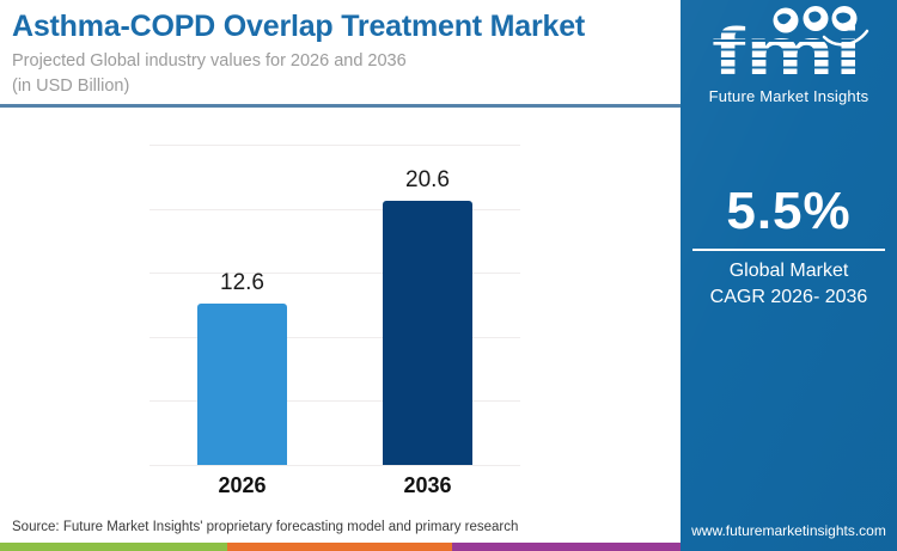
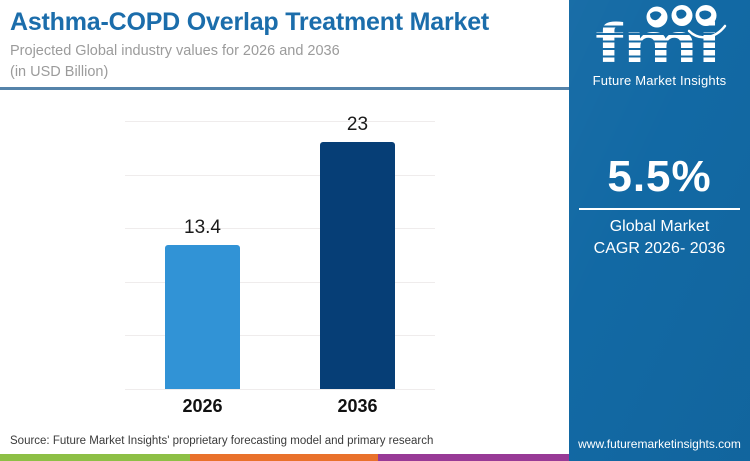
2026: 12.6 -> 13.4
2036: 20.6 -> 23
